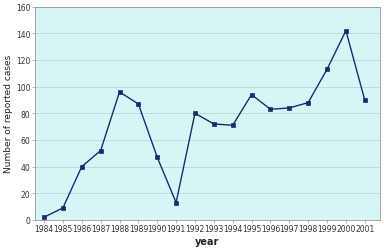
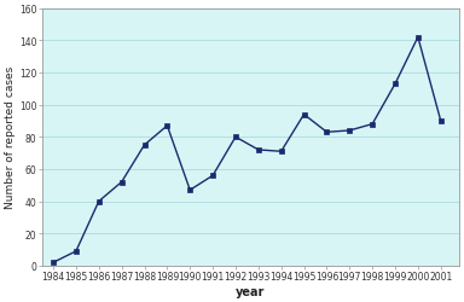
1988: 96 -> 75
1991: 13 -> 56
